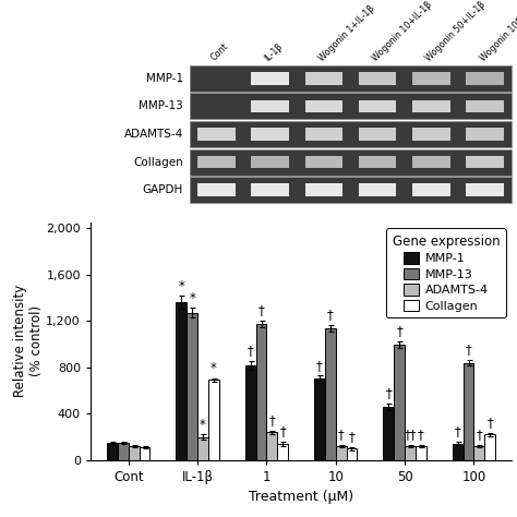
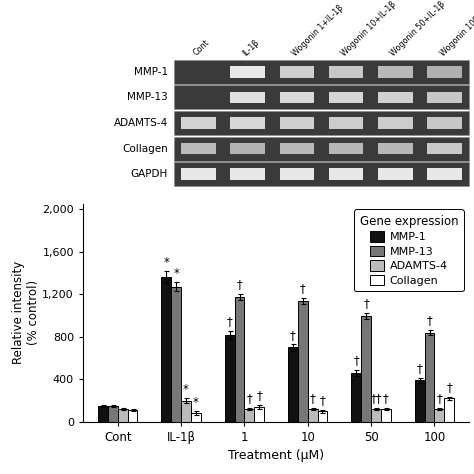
Collagen/IL-1β: 690 -> 80
ADAMTS-4/1: 240 -> 120
MMP-1/100: 140 -> 390
